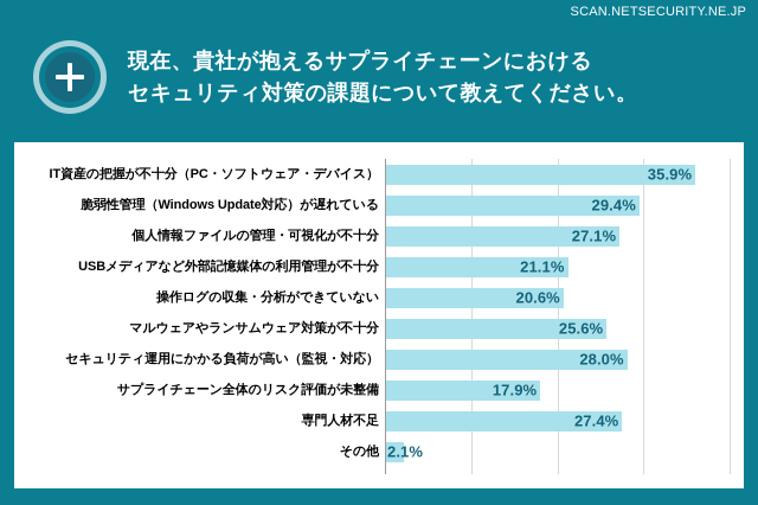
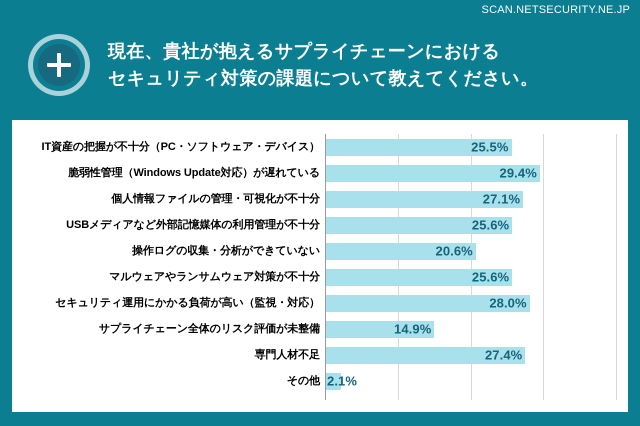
IT資産の把握が不十分（PC・ソフトウェア・デバイス）: 35.9% -> 25.5%
USBメディアなど外部記憶媒体の利用管理が不十分: 21.1% -> 25.6%
サプライチェーン全体のリスク評価が未整備: 17.9% -> 14.9%
